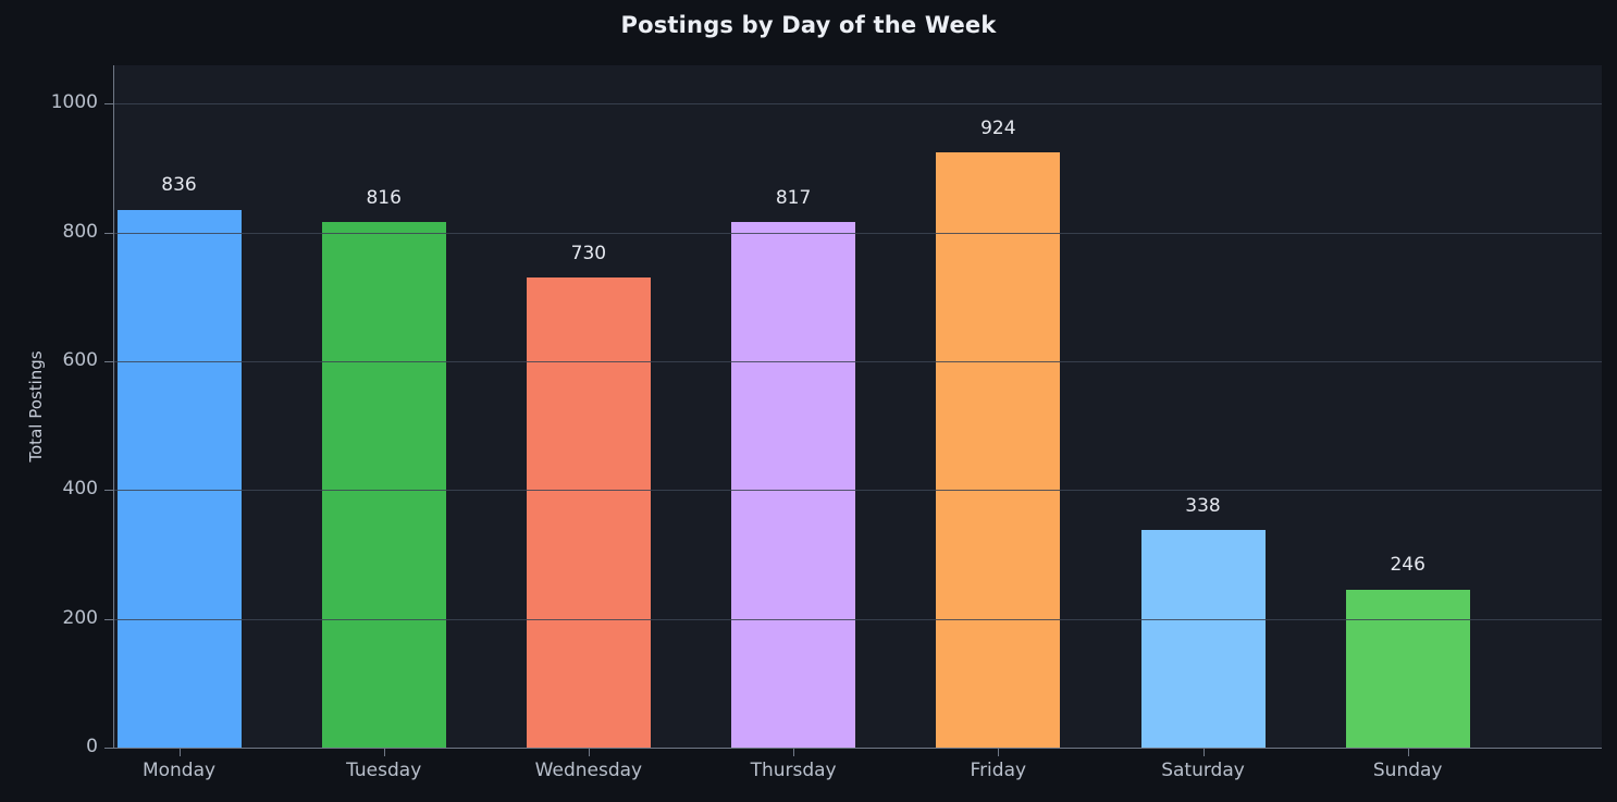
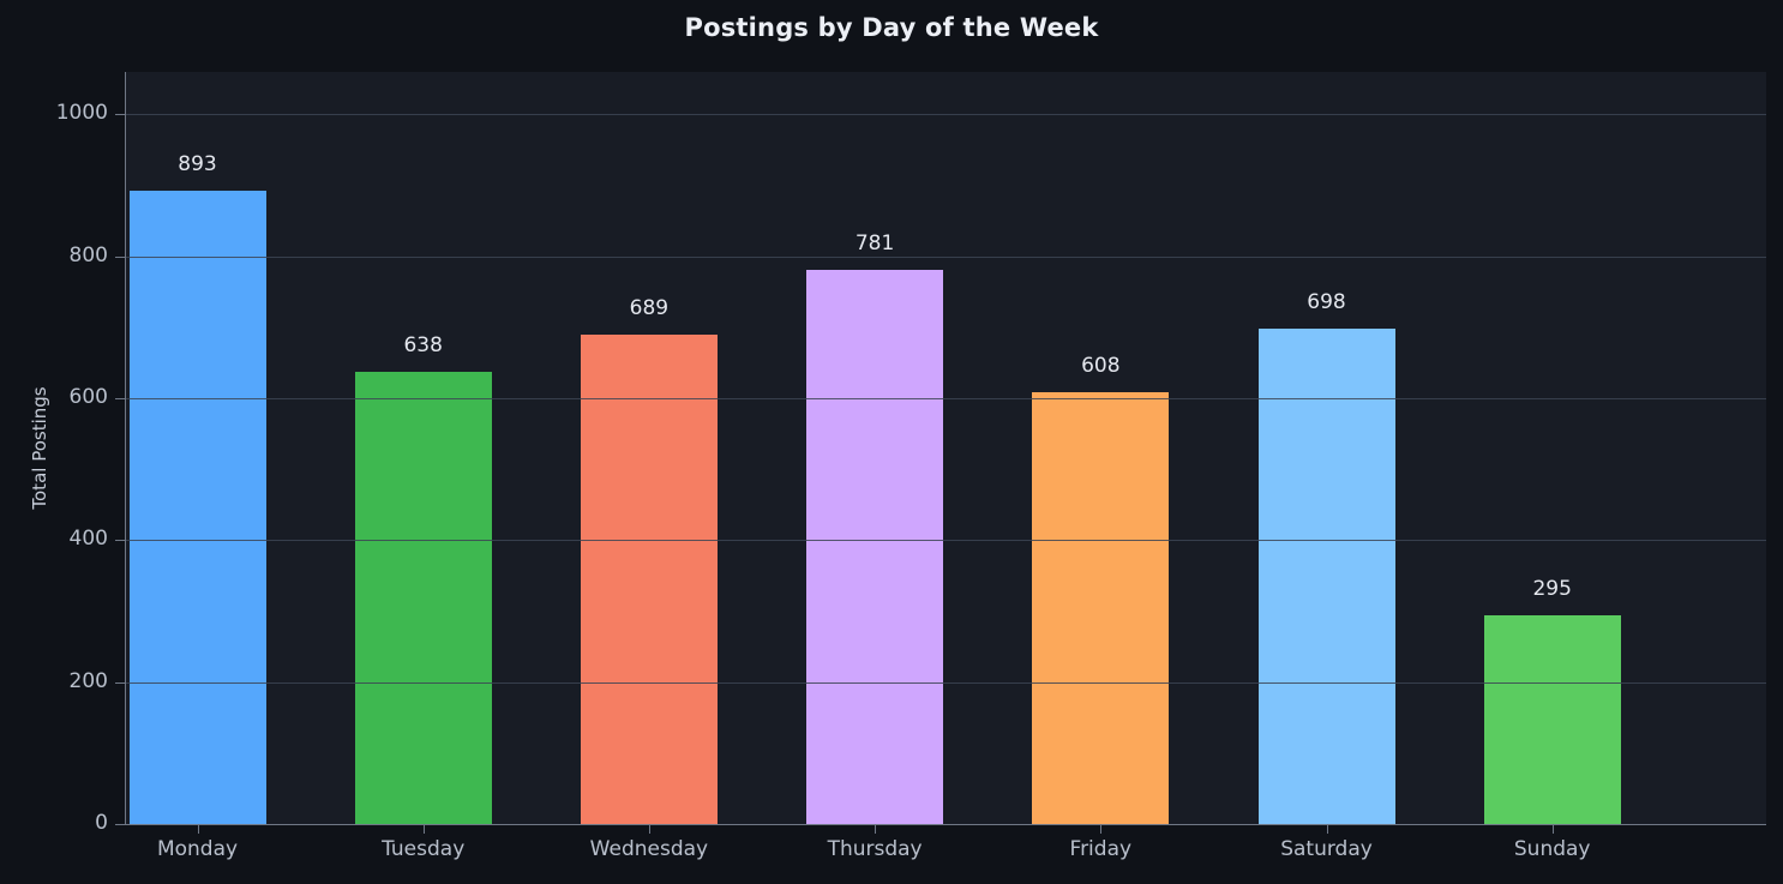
Monday: 836 -> 893
Tuesday: 816 -> 638
Wednesday: 730 -> 689
Thursday: 817 -> 781
Friday: 924 -> 608
Saturday: 338 -> 698
Sunday: 246 -> 295
